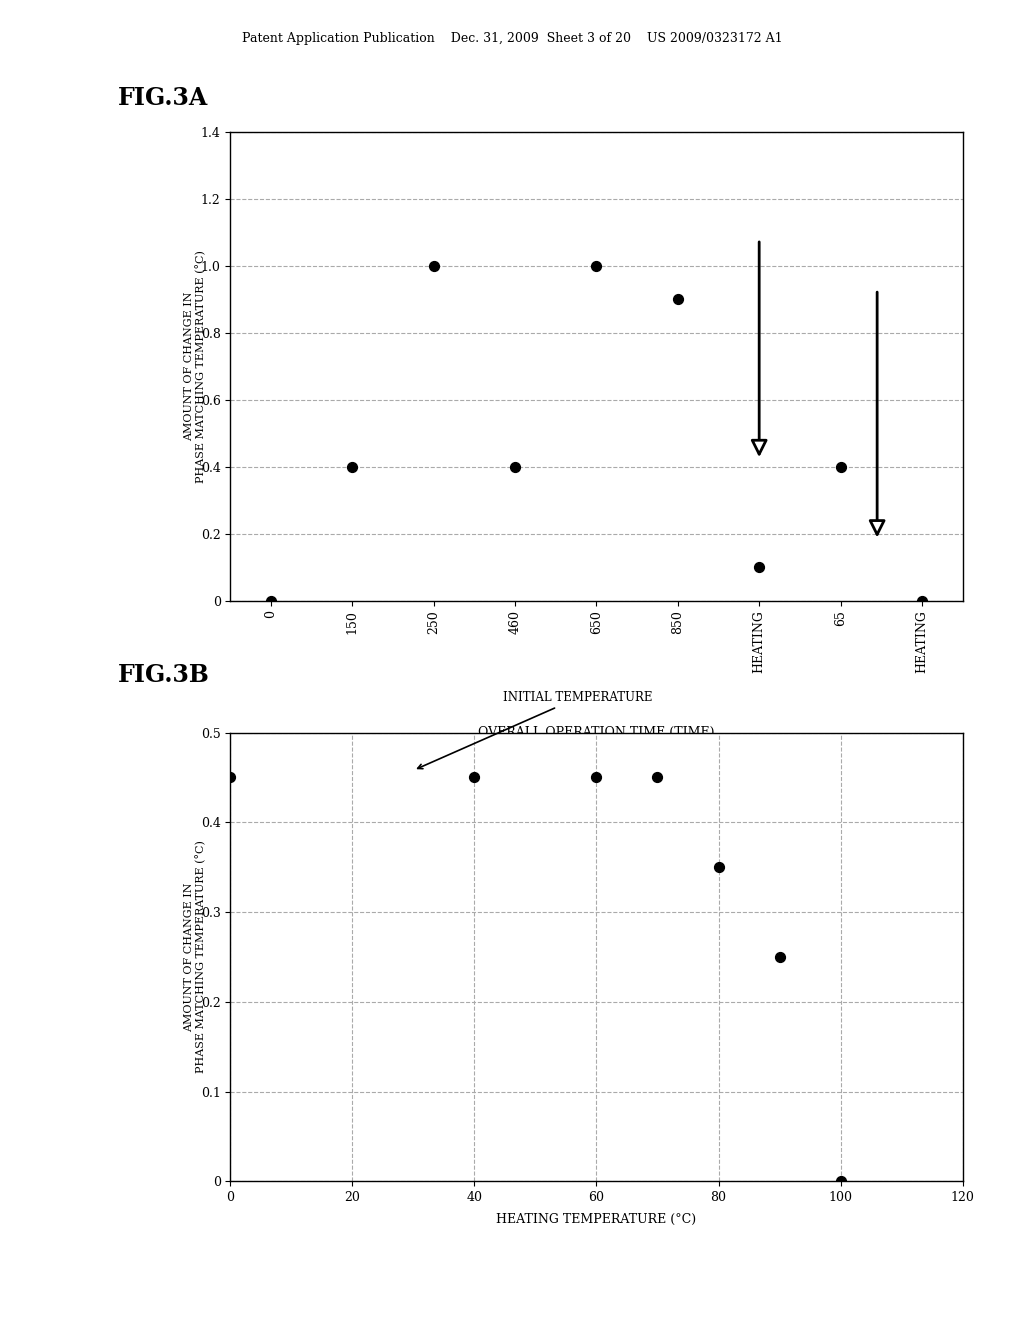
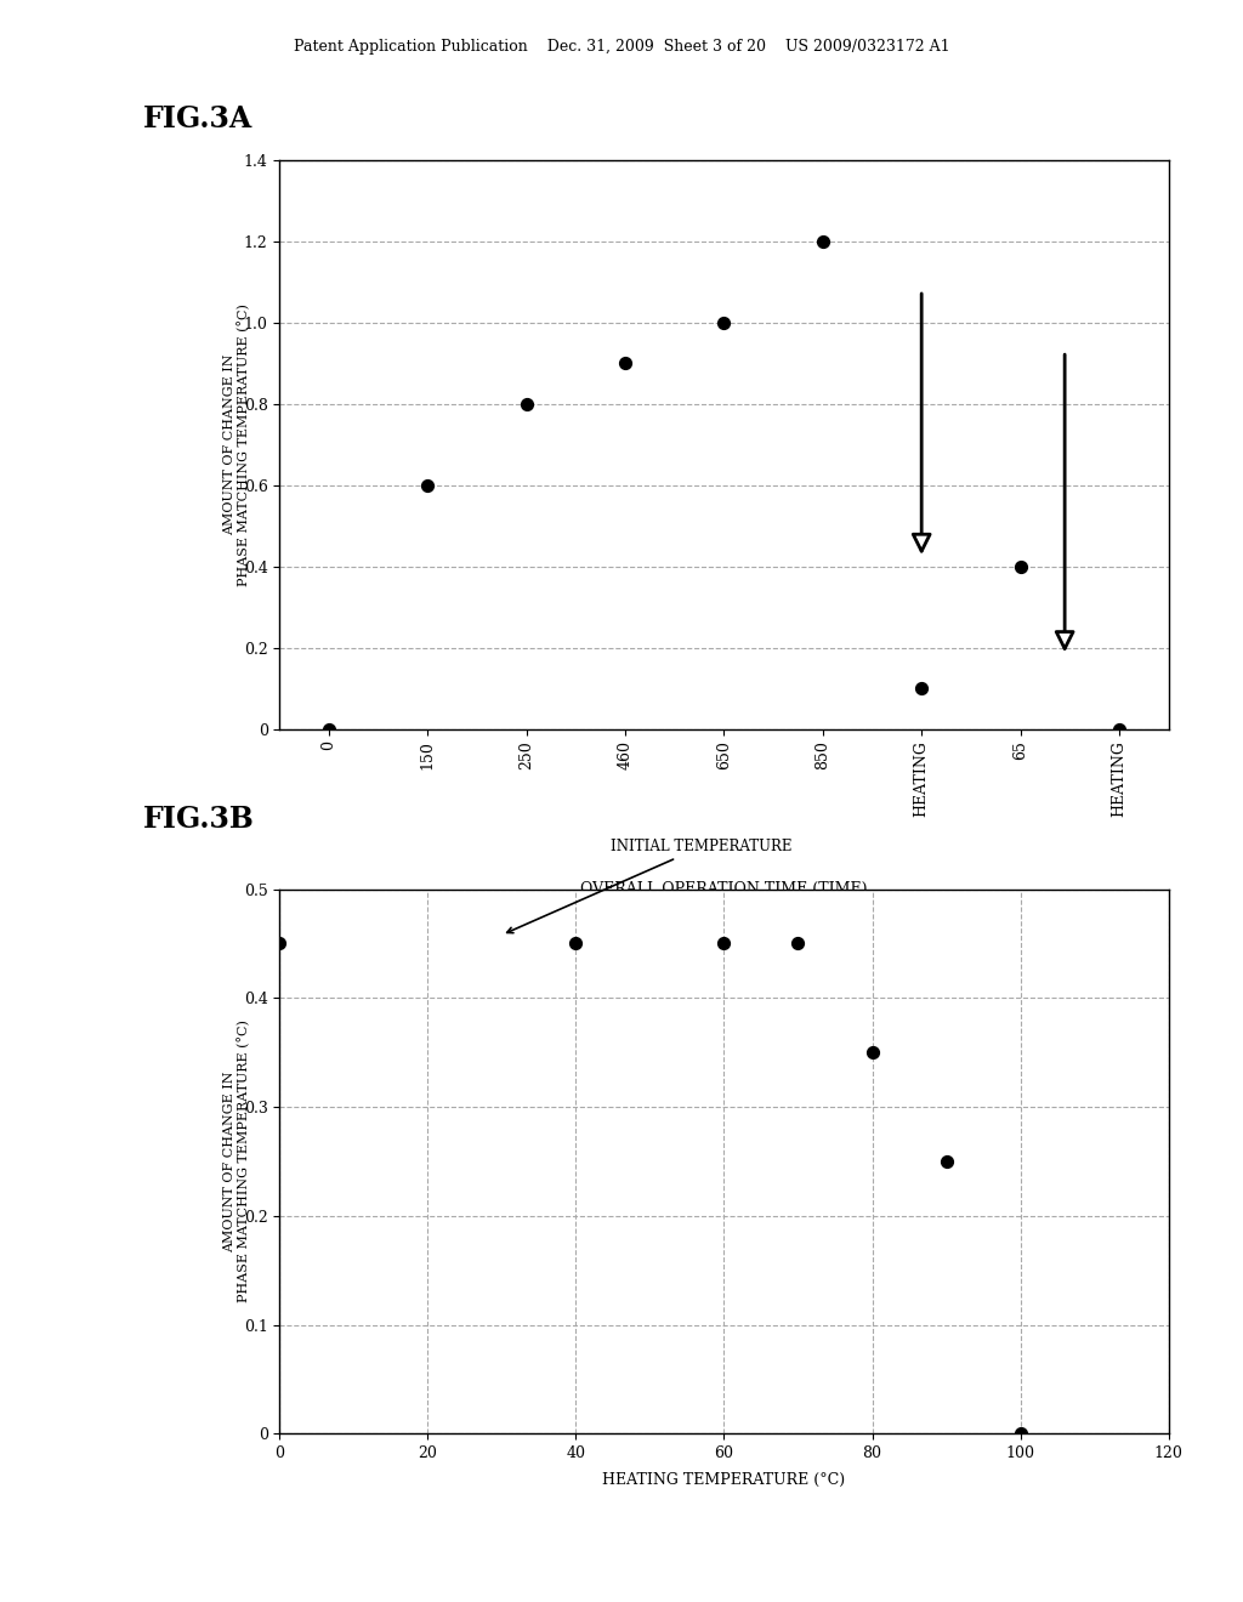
150: 0.4 -> 0.6
250: 1.0 -> 0.8
460: 0.4 -> 0.9
850: 0.9 -> 1.2
